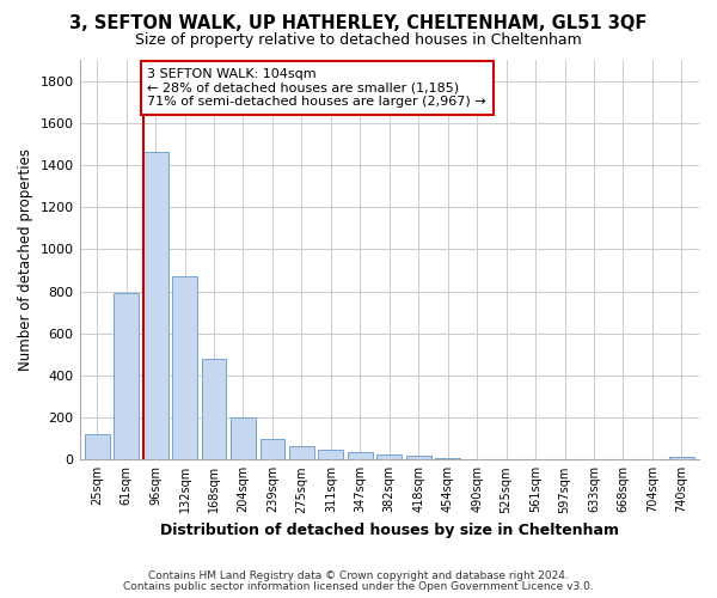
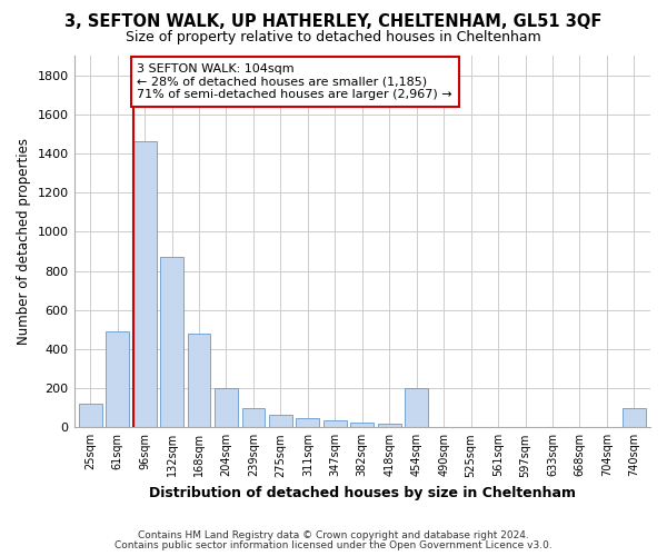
61sqm: 790 -> 490
454sqm: 0 -> 200
740sqm: 20 -> 100
